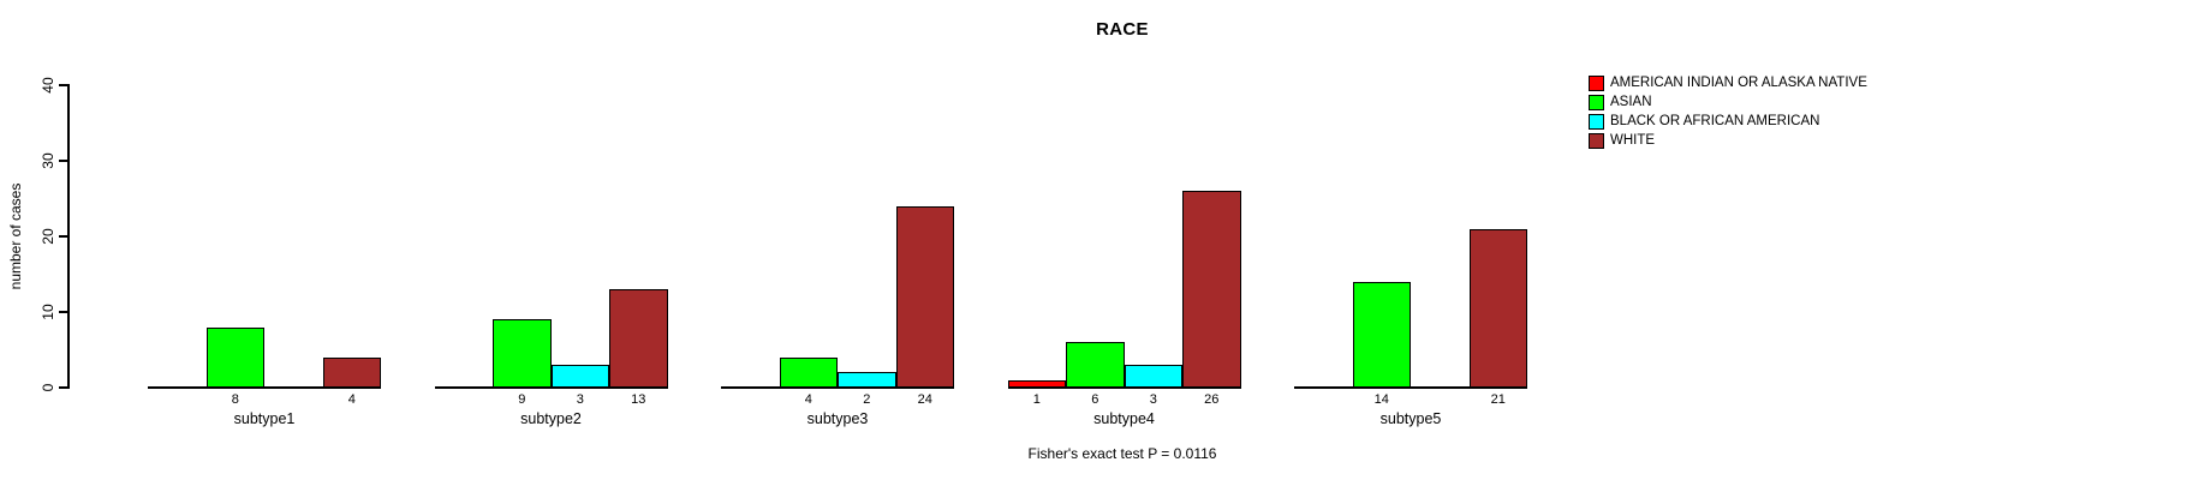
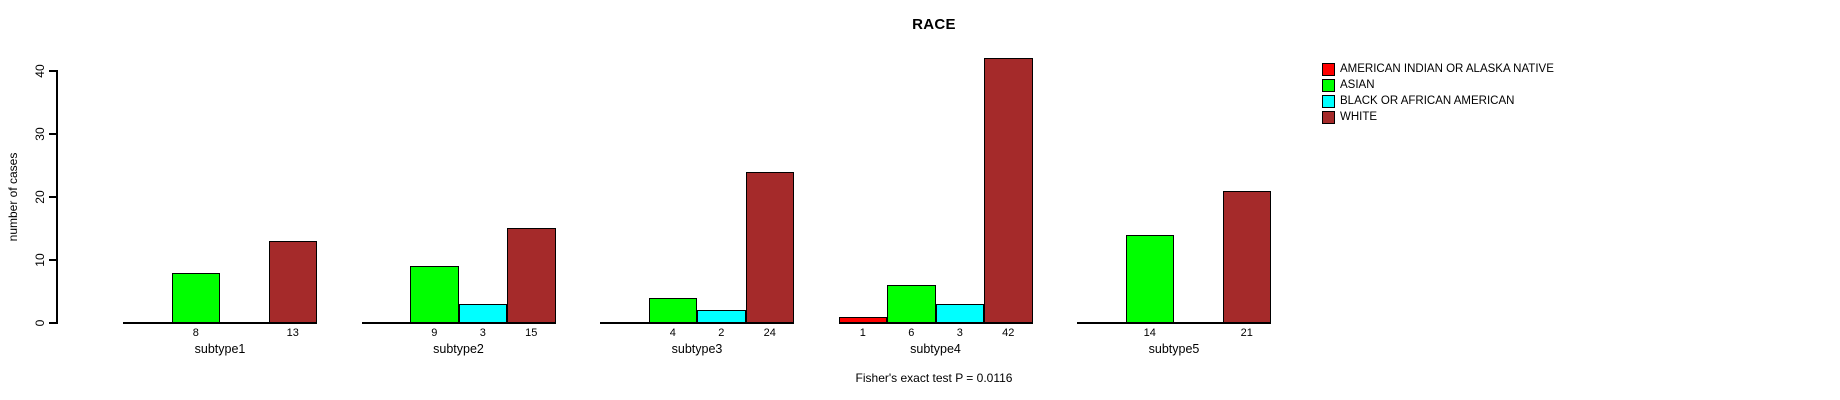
WHITE/subtype1: 4 -> 13
WHITE/subtype2: 13 -> 15
WHITE/subtype4: 26 -> 42
